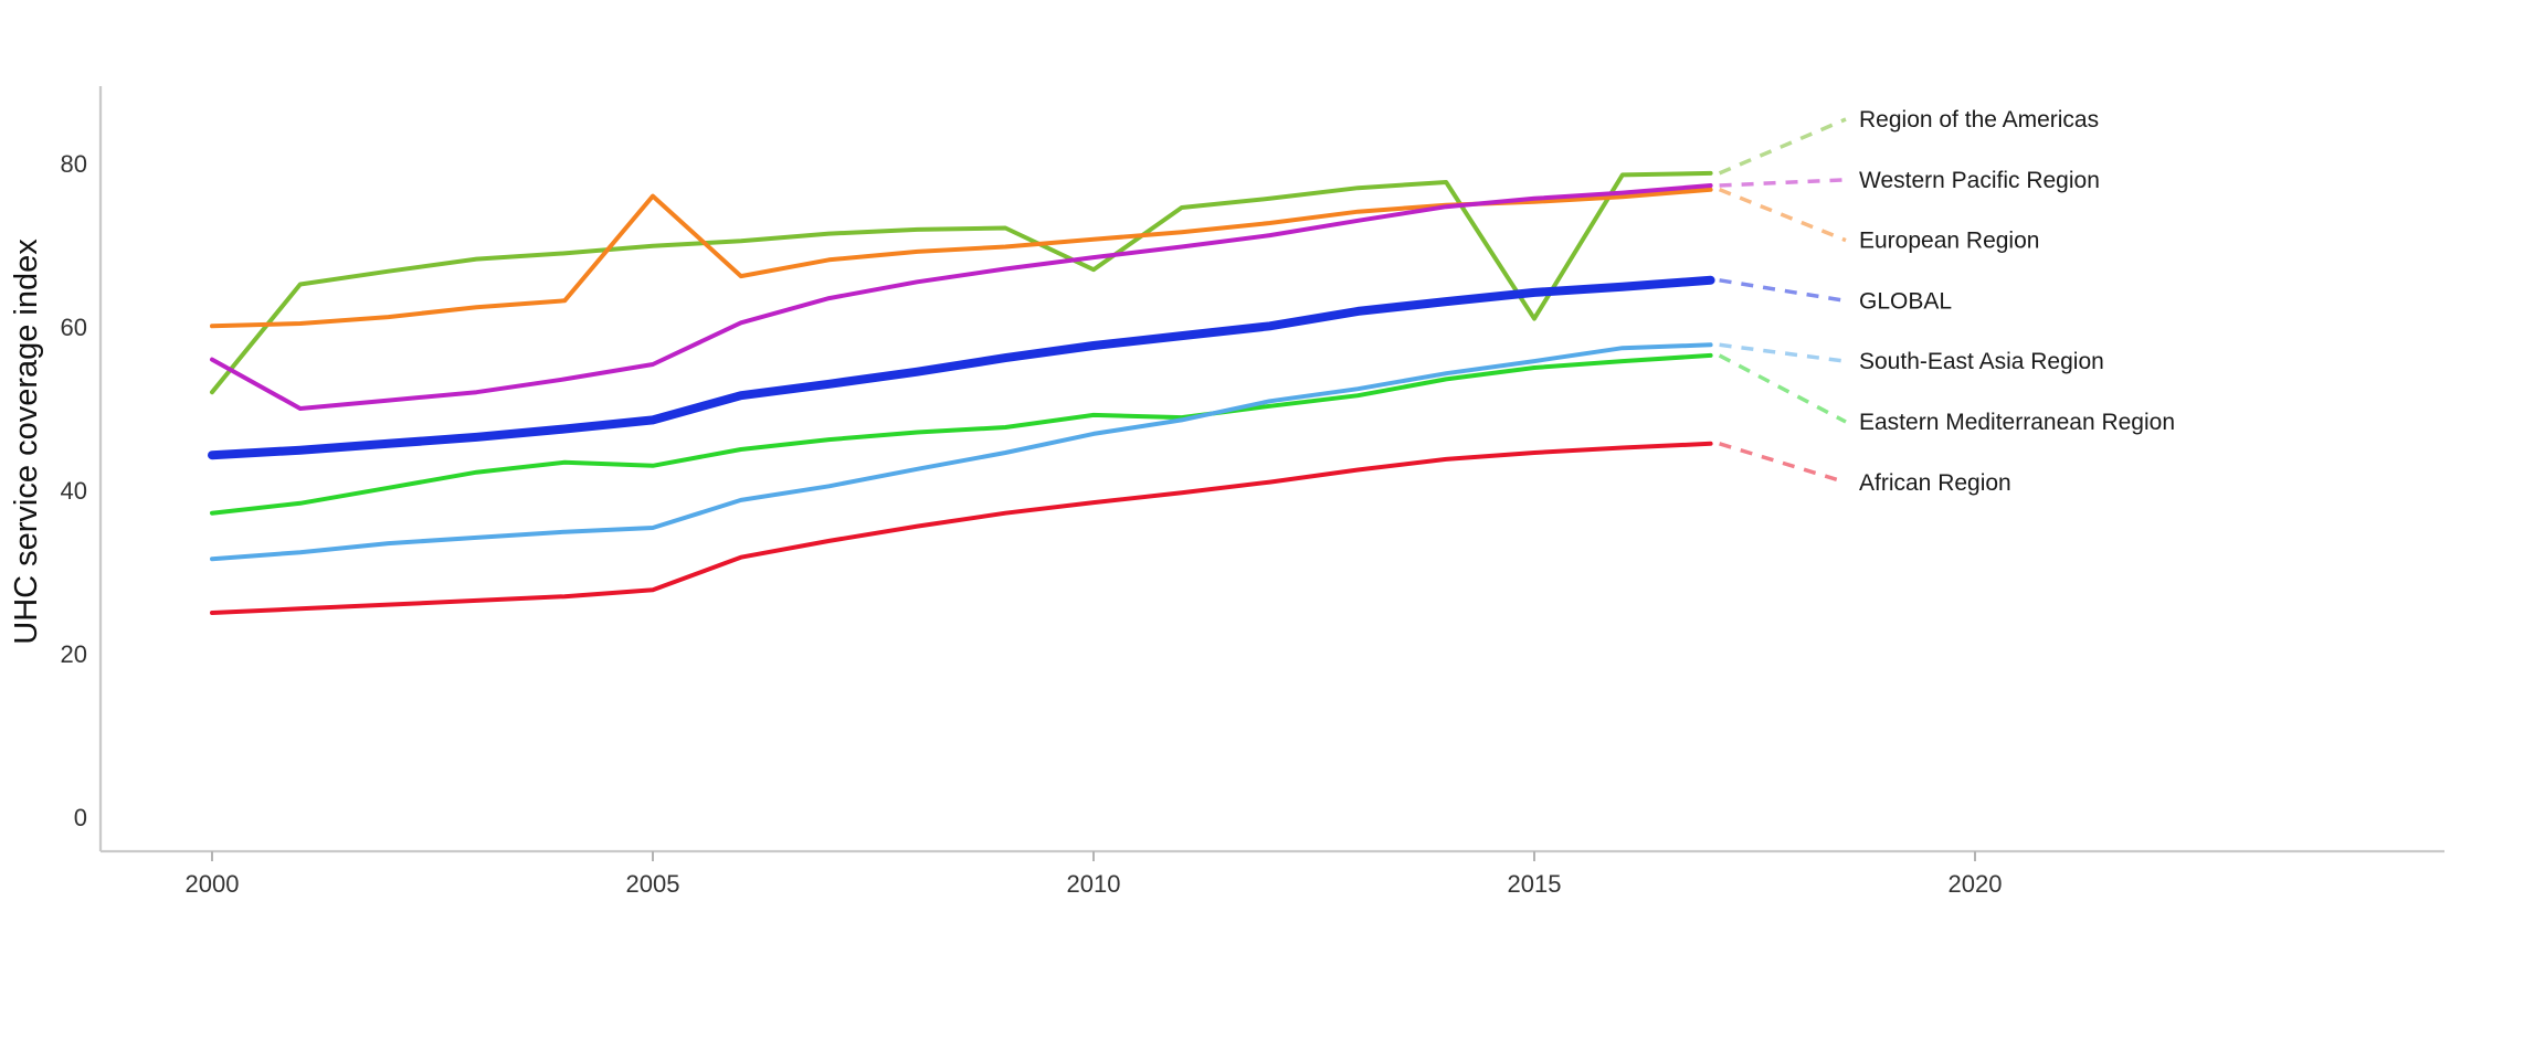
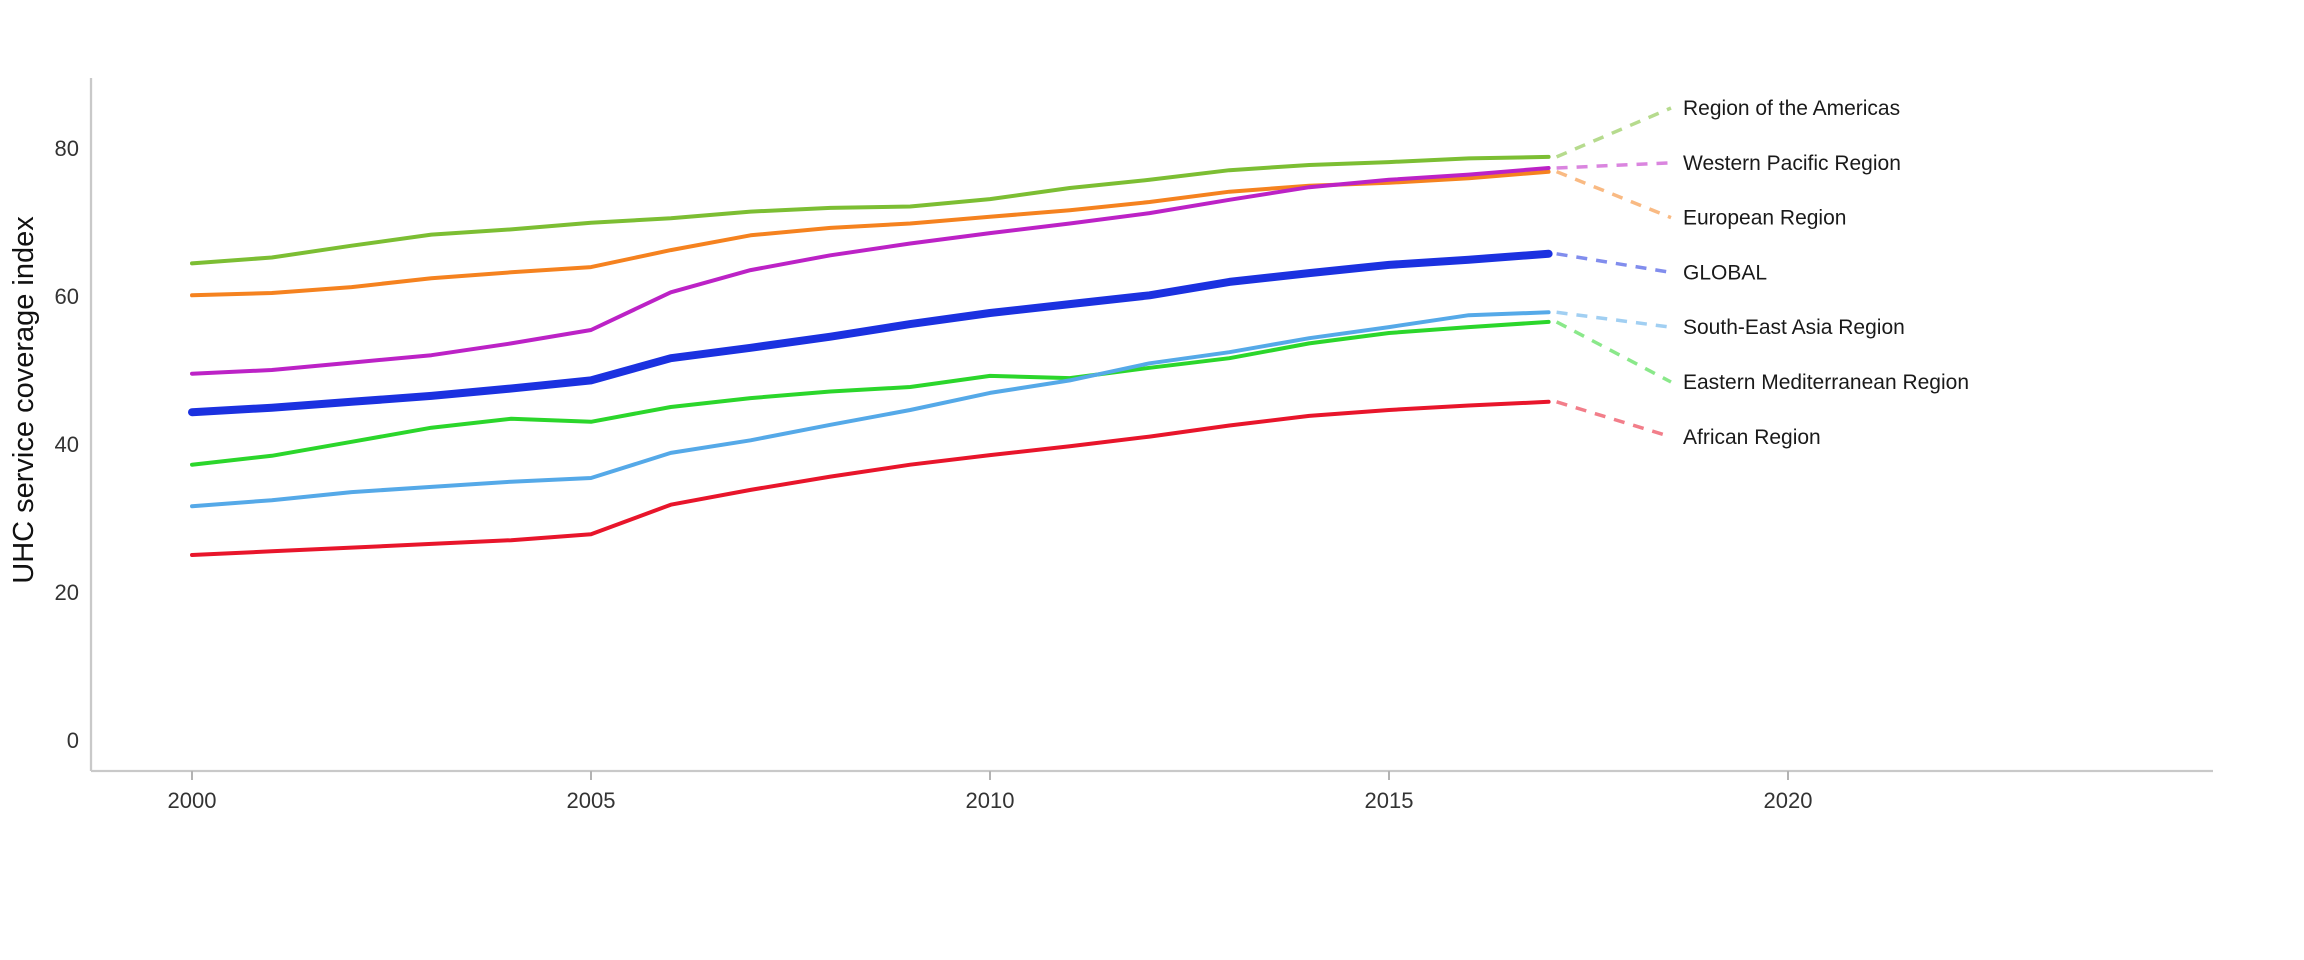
Region of the Americas/2000: 52 -> 64
Western Pacific Region/2000: 56 -> 50
European Region/2005: 76 -> 64
Region of the Americas/2010: 67 -> 73
Region of the Americas/2015: 61 -> 78
